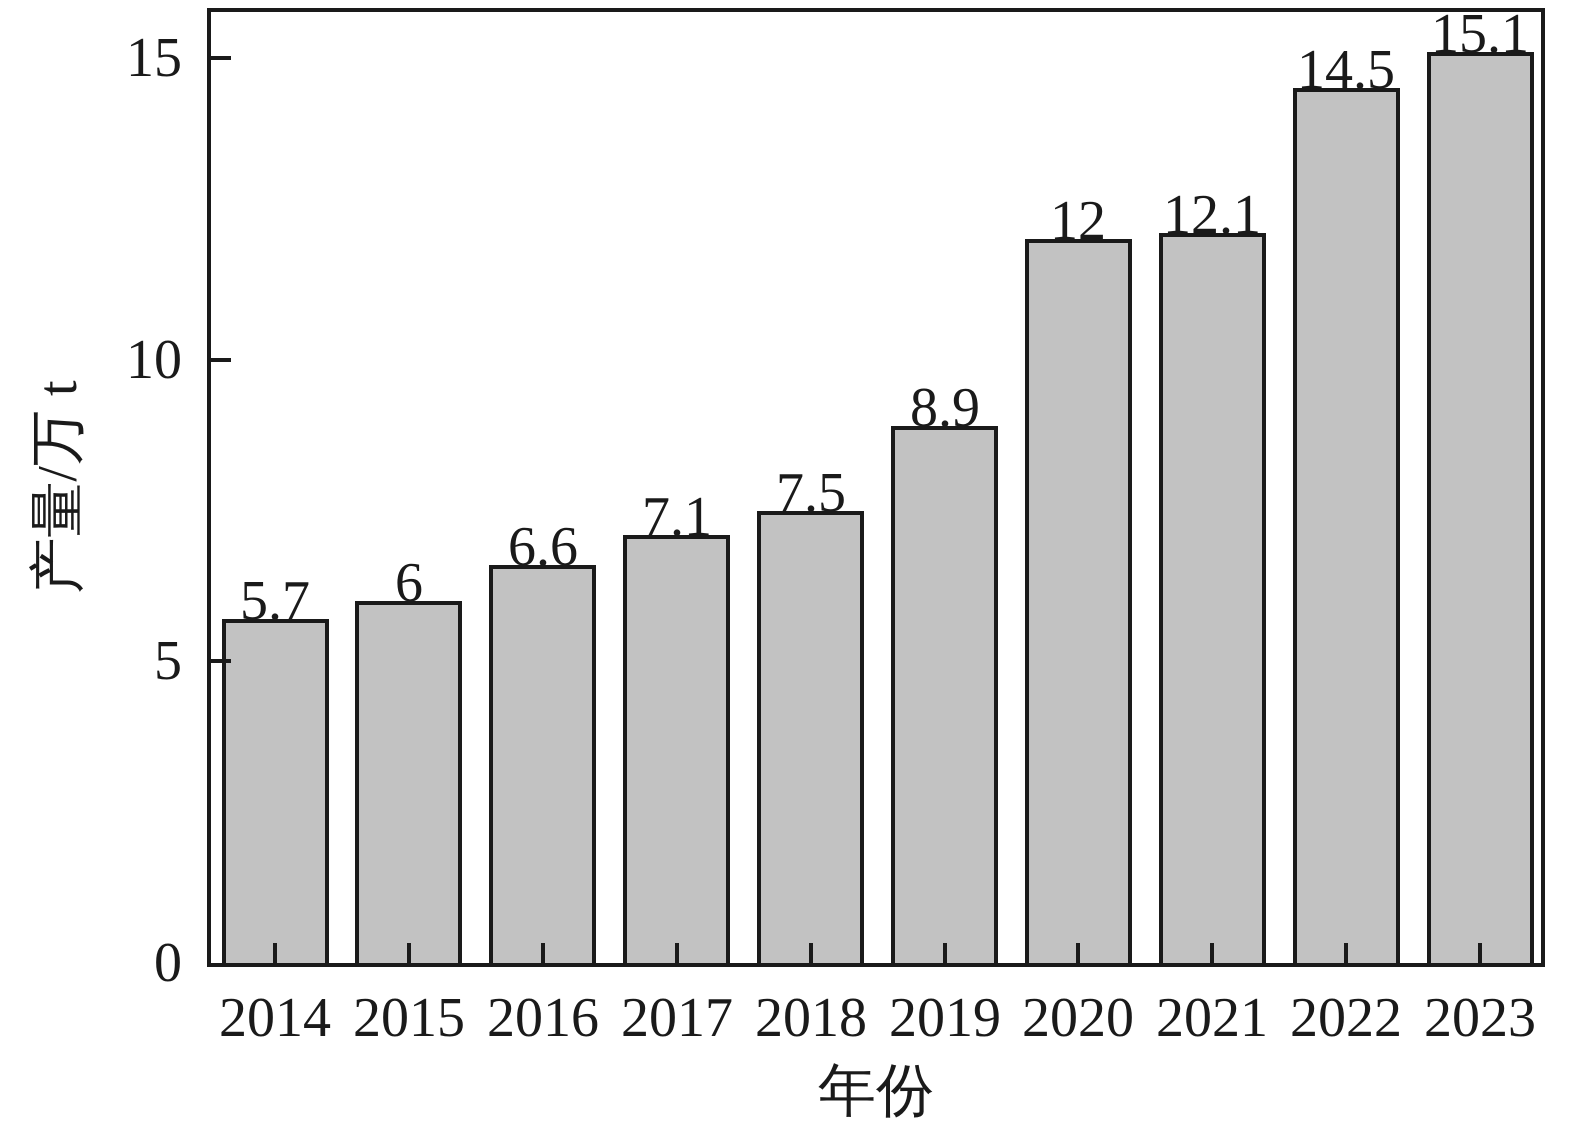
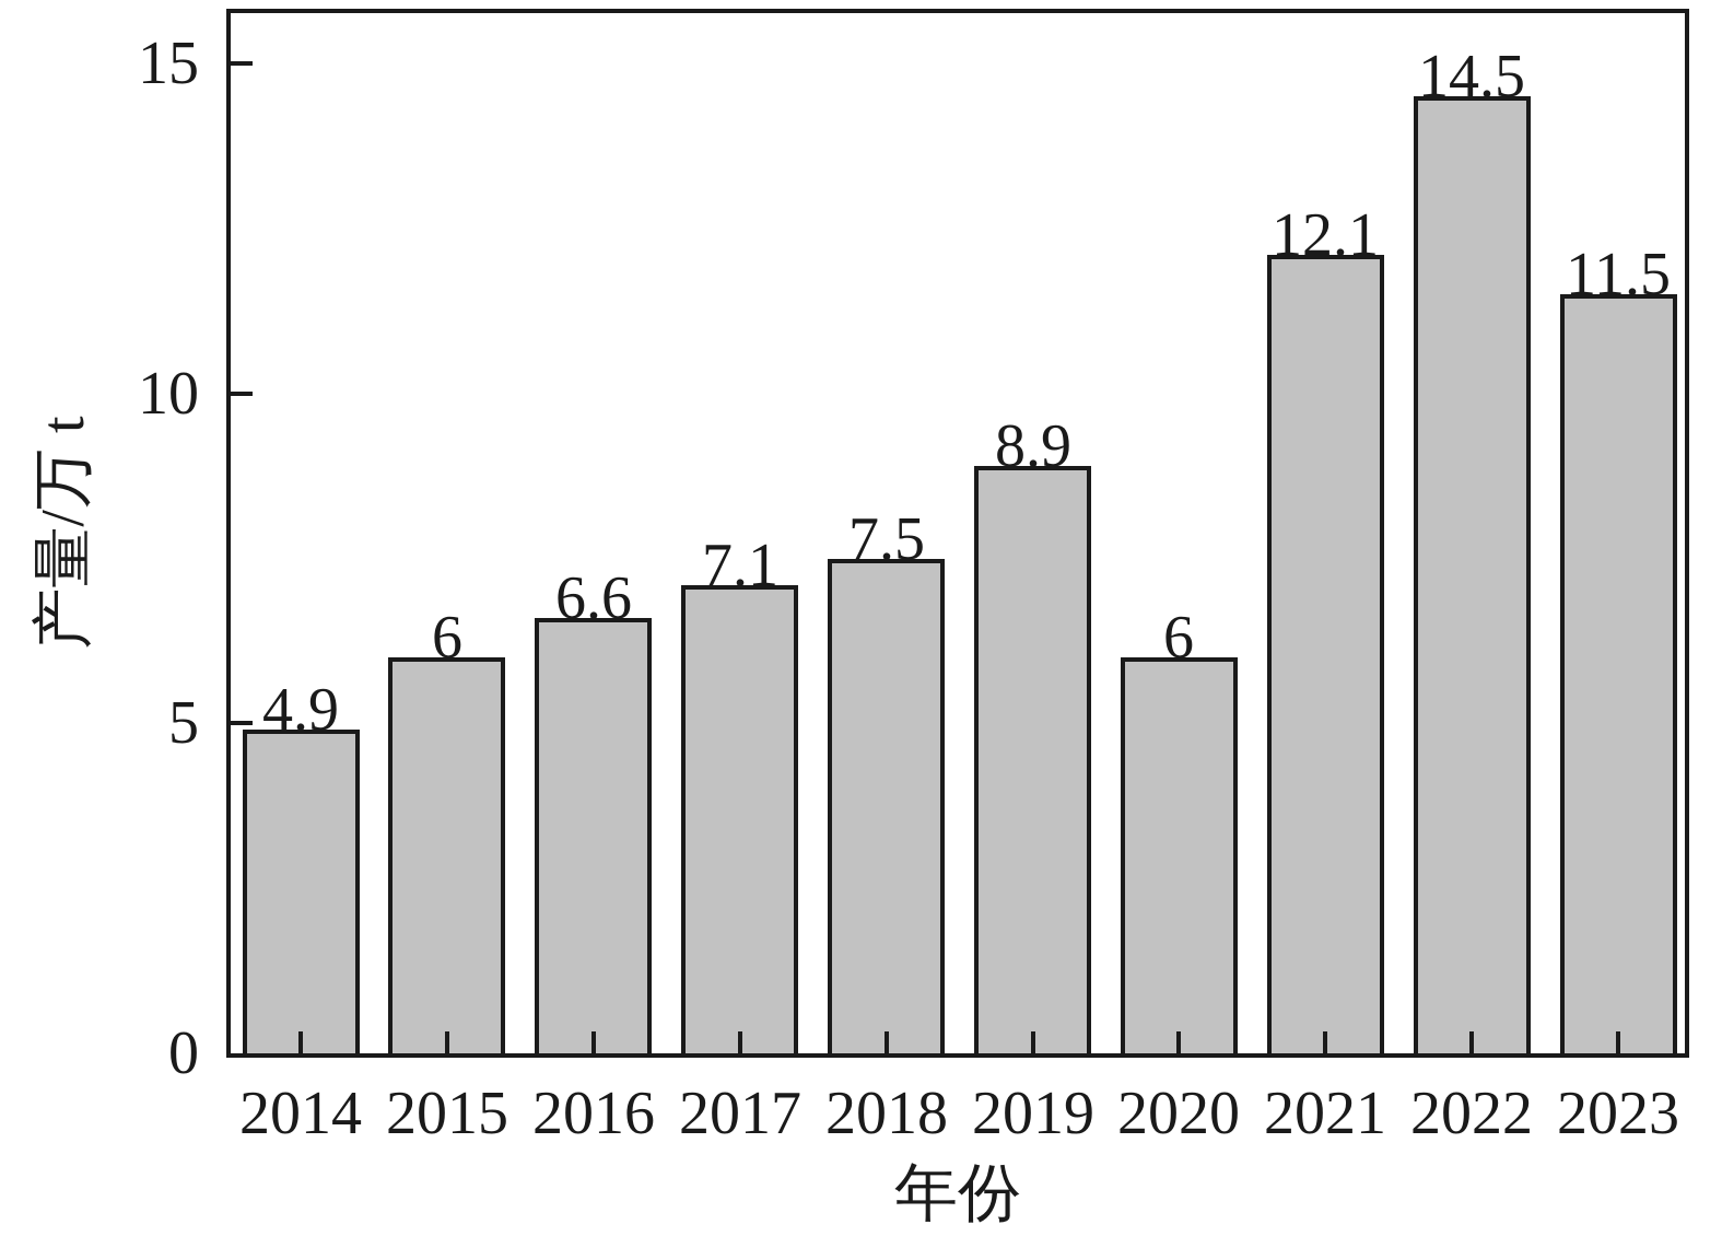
2014: 5.7 -> 4.9
2020: 12 -> 6
2023: 15.1 -> 11.5
